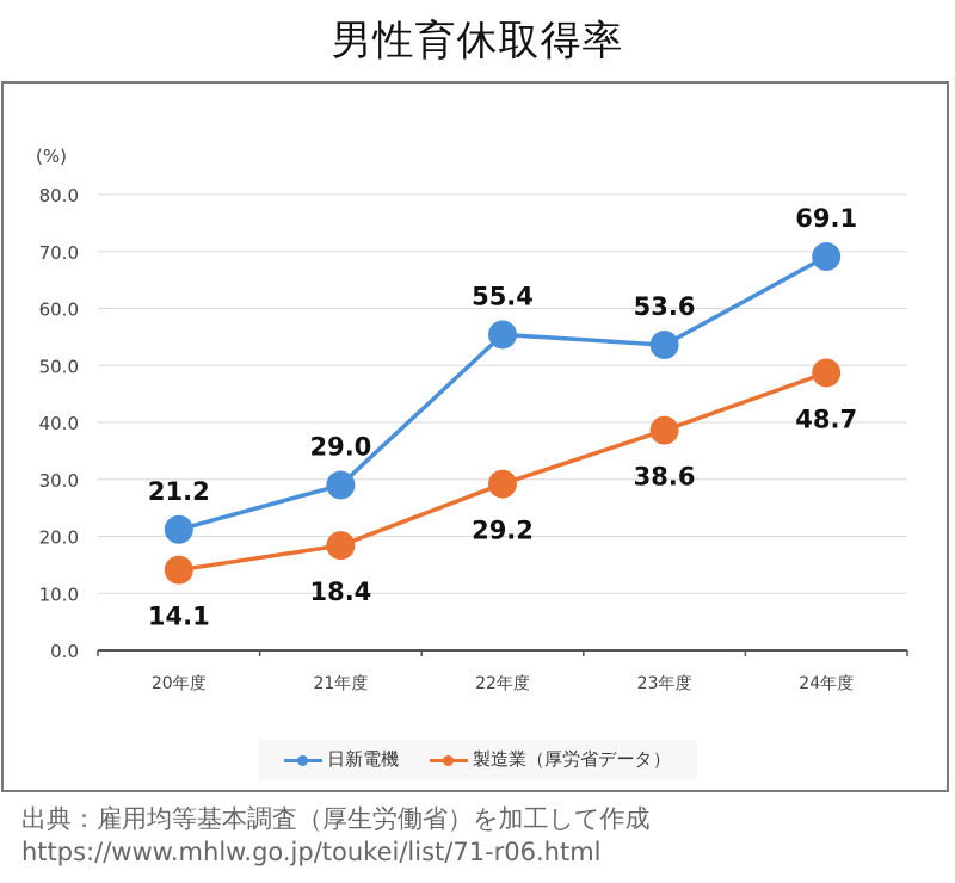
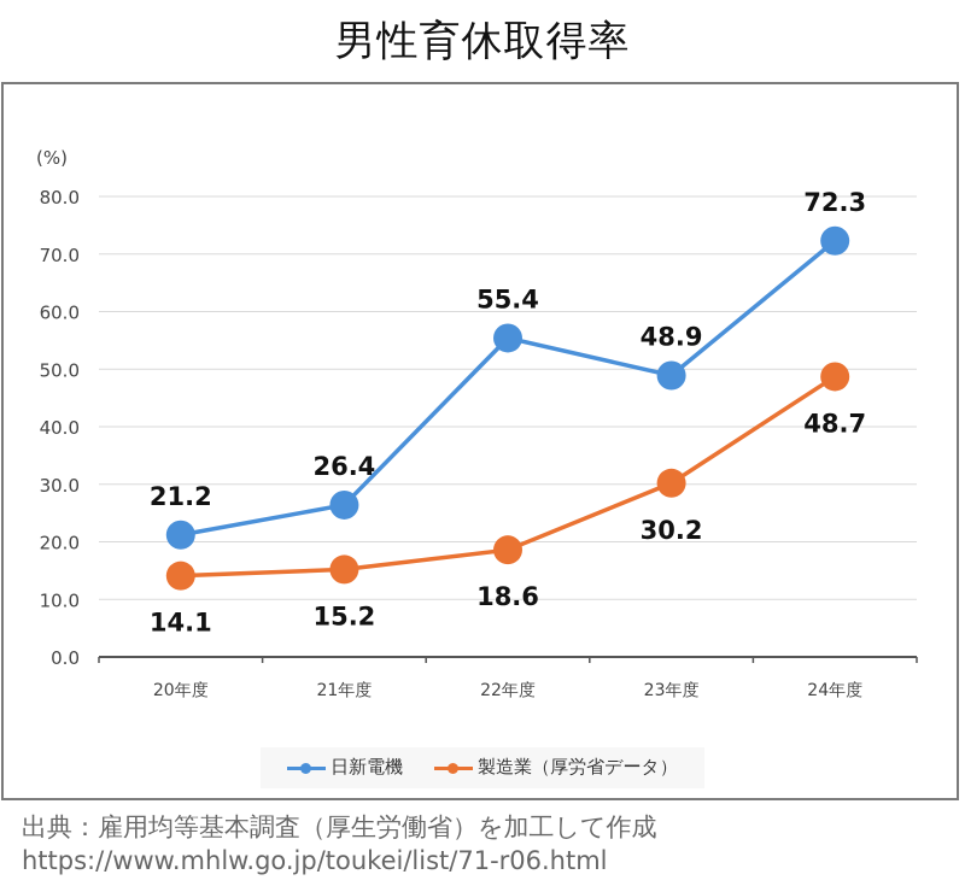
日新電機/21年度: 29.0 -> 26.4
製造業（厚労省データ）/21年度: 18.4 -> 15.2
製造業（厚労省データ）/22年度: 29.2 -> 18.6
日新電機/23年度: 53.6 -> 48.9
製造業（厚労省データ）/23年度: 38.6 -> 30.2
日新電機/24年度: 69.1 -> 72.3
